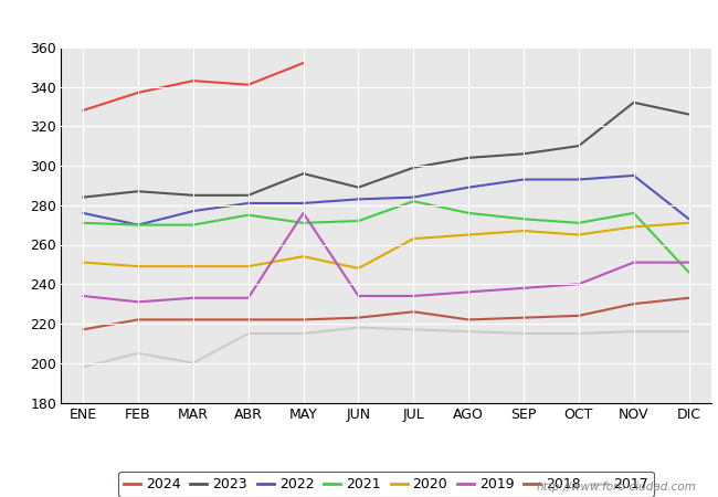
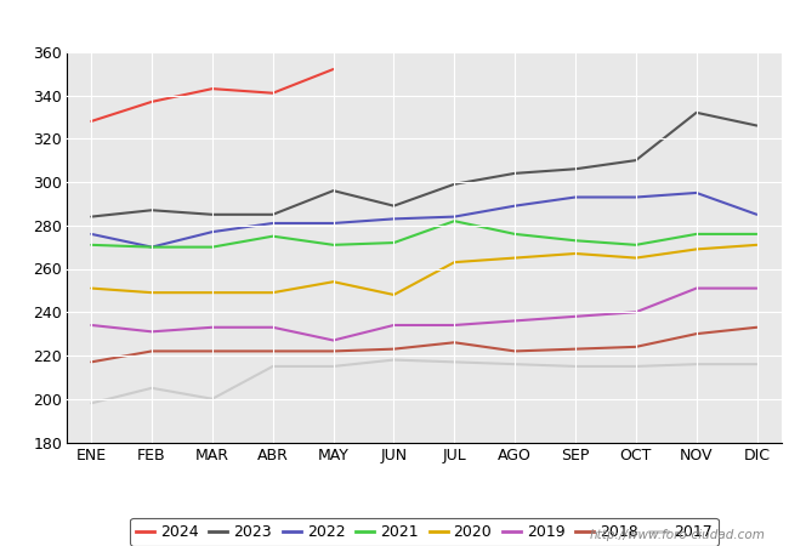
2019/MAY: 276 -> 227
2022/DIC: 273 -> 285
2021/DIC: 246 -> 276
